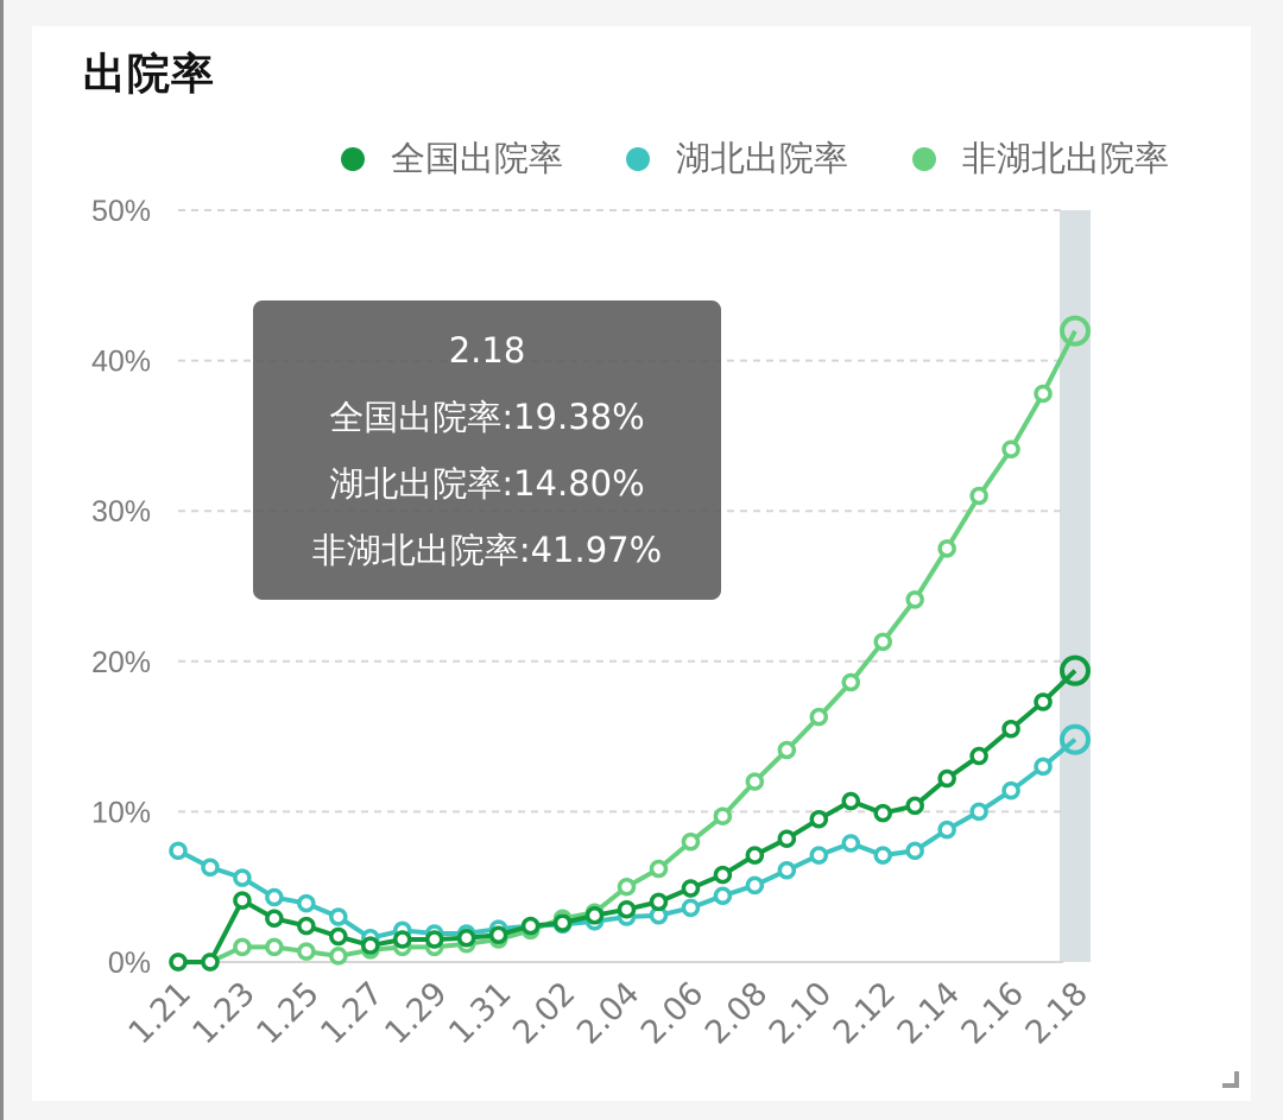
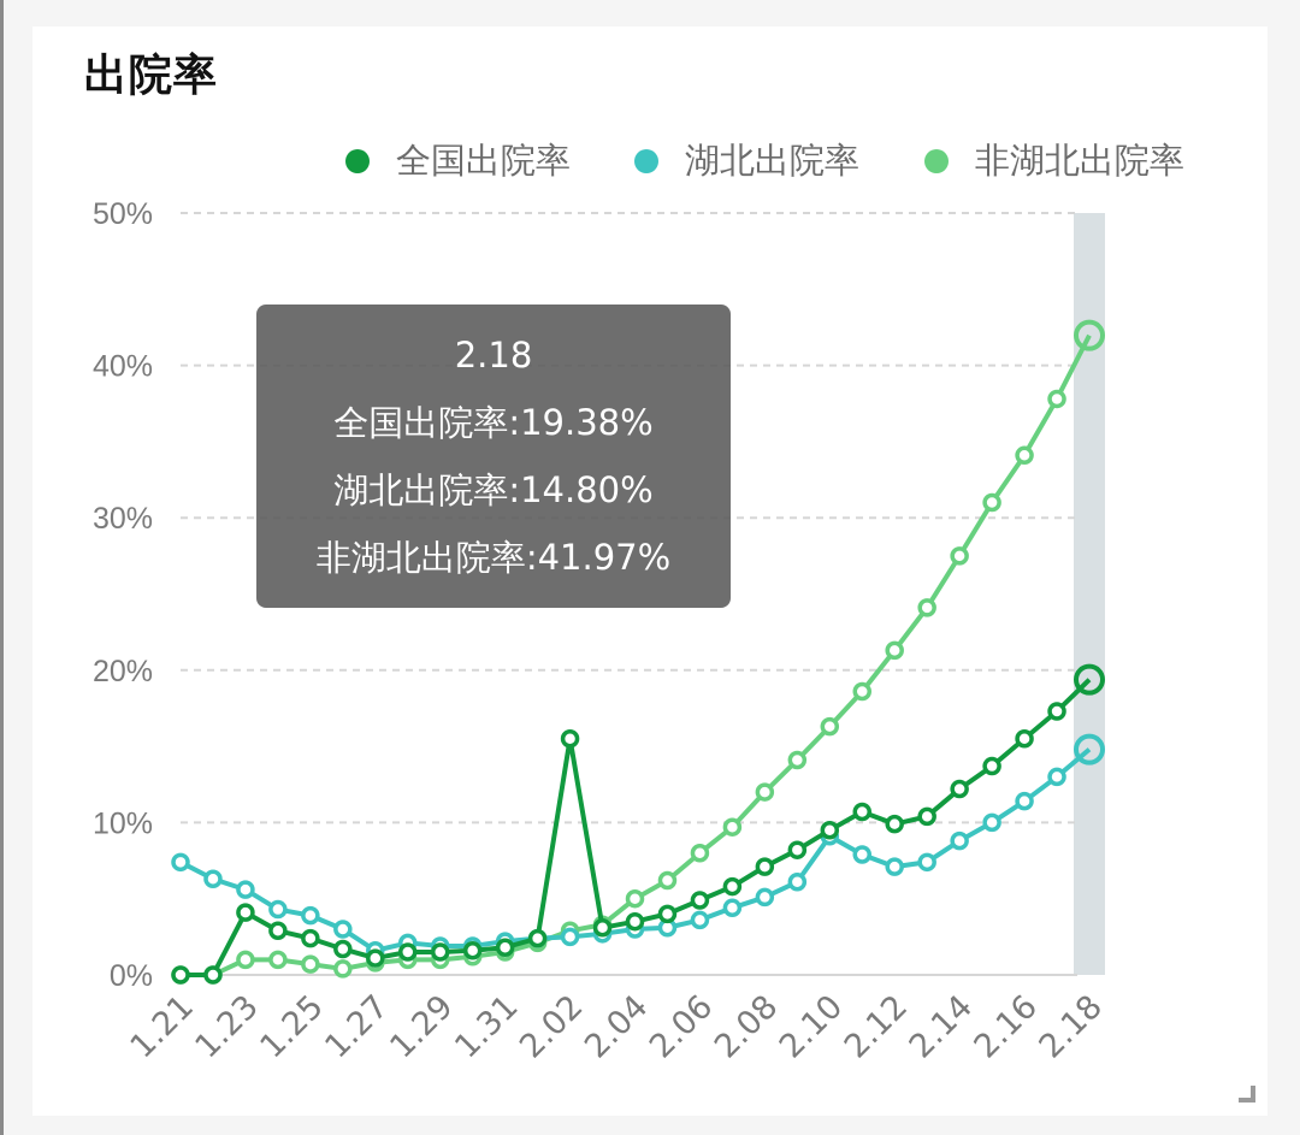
全国出院率/2.02: 2.6% -> 15.5%
湖北出院率/2.10: 7.1% -> 9.1%
